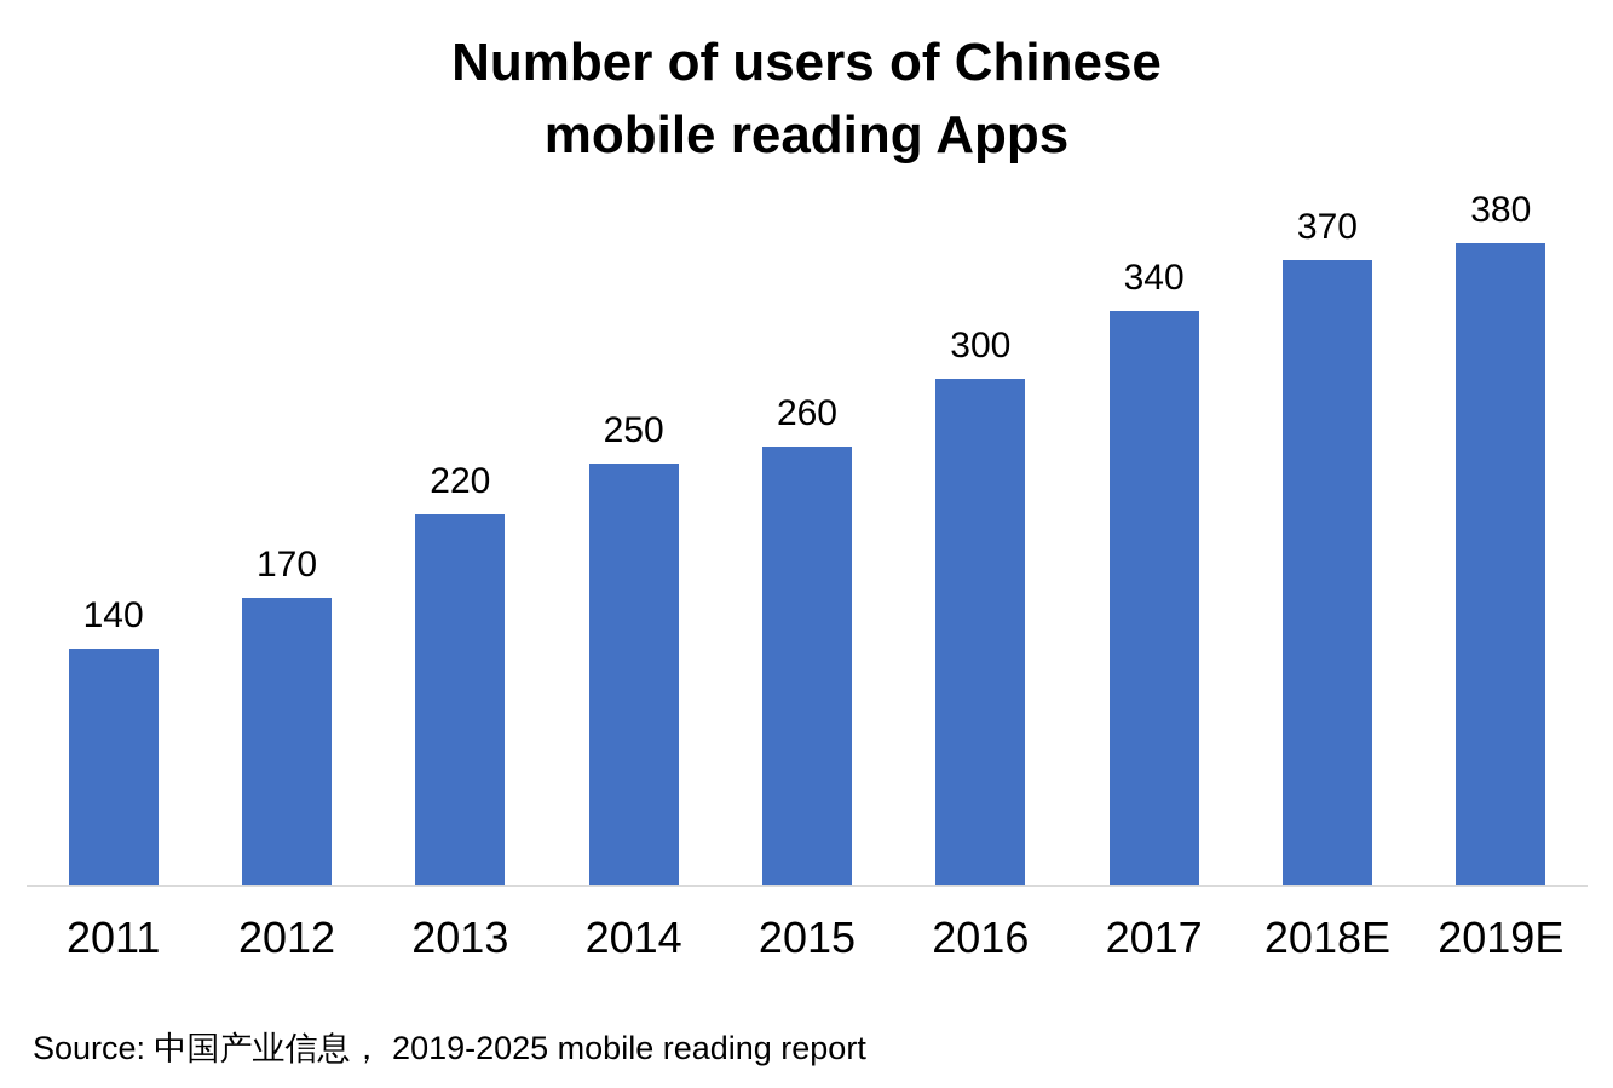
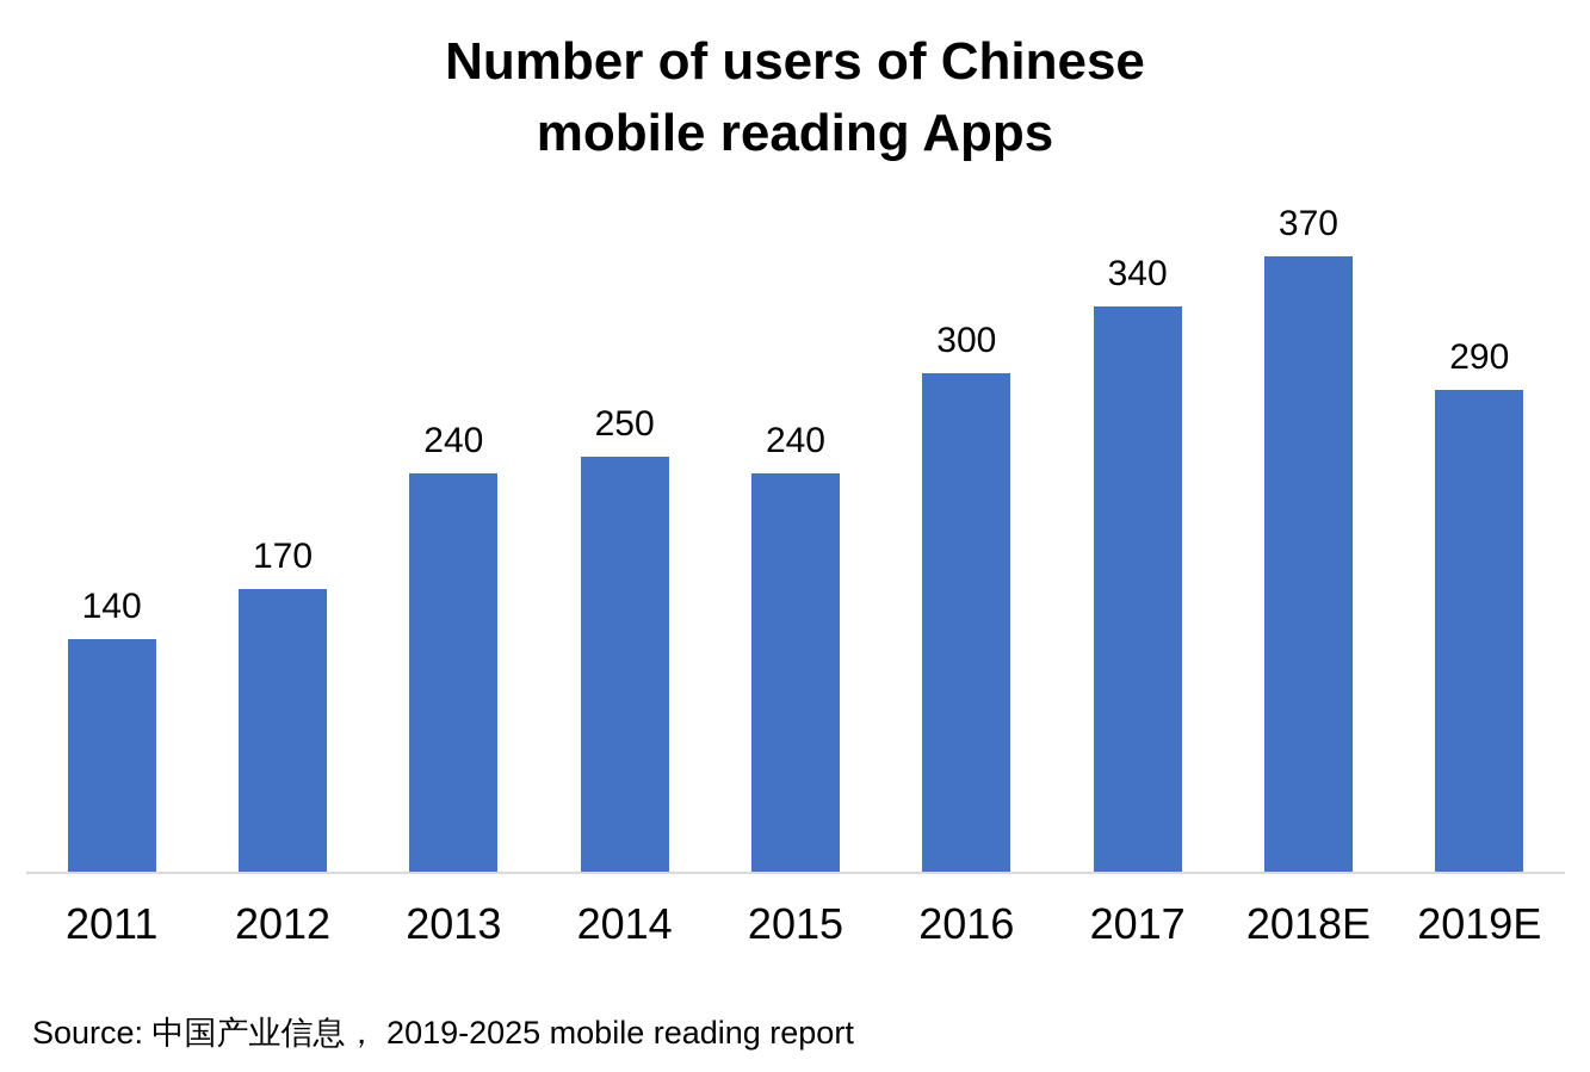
2013: 220 -> 240
2015: 260 -> 240
2019E: 380 -> 290
